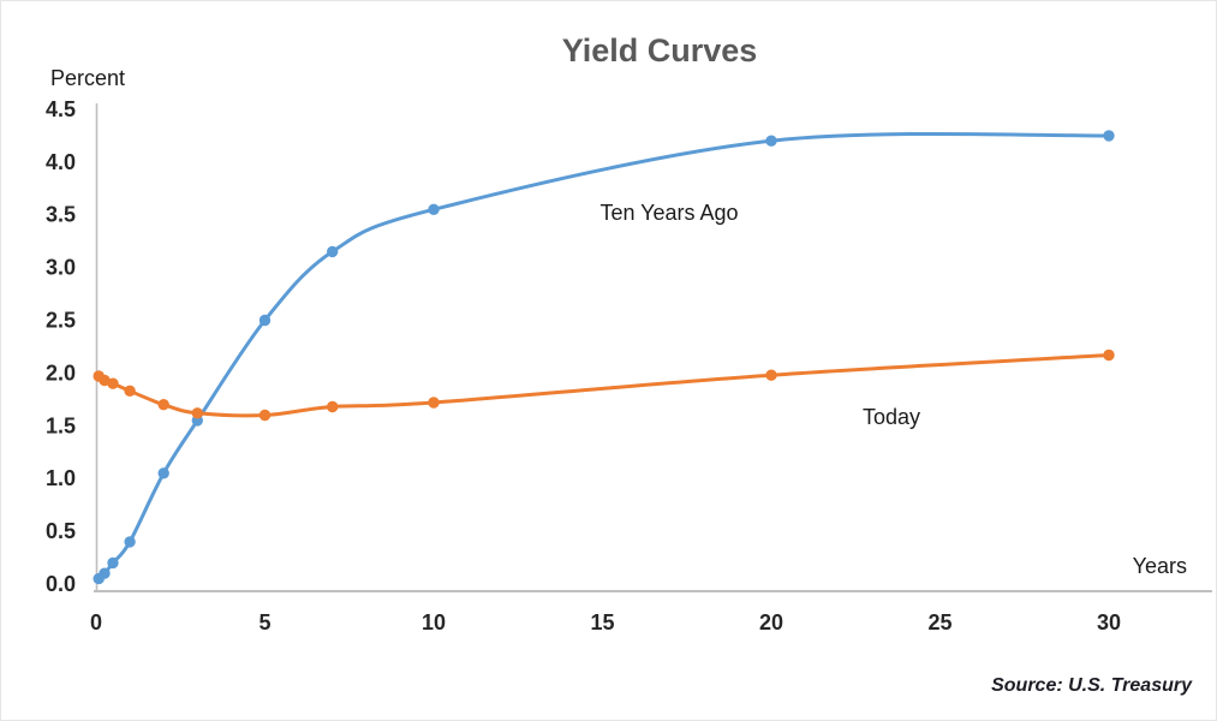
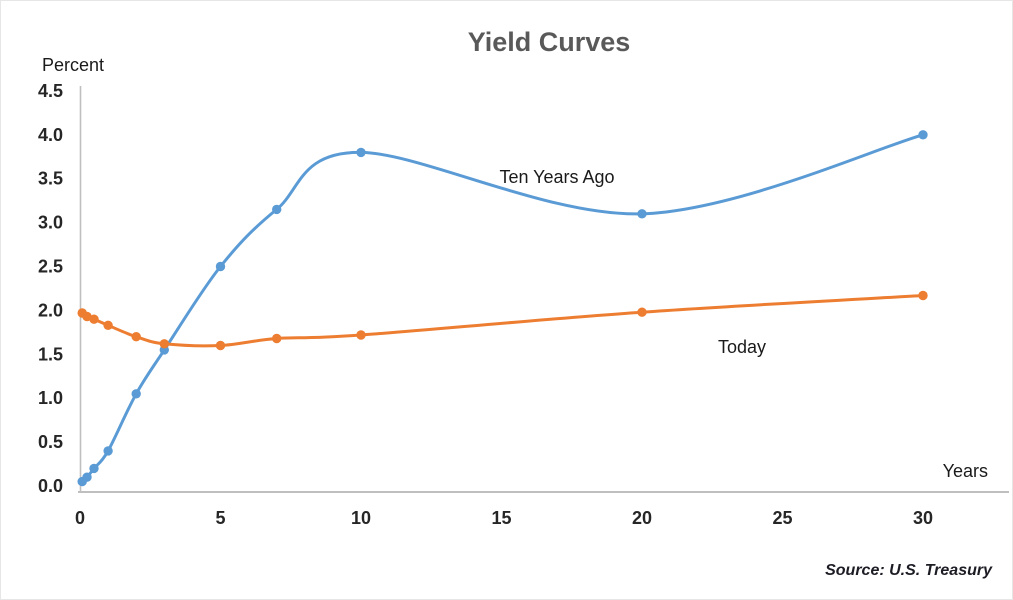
Ten Years Ago/10: 3.5 -> 3.8
Ten Years Ago/20: 4.2 -> 3.1
Ten Years Ago/30: 4.2 -> 4.0
